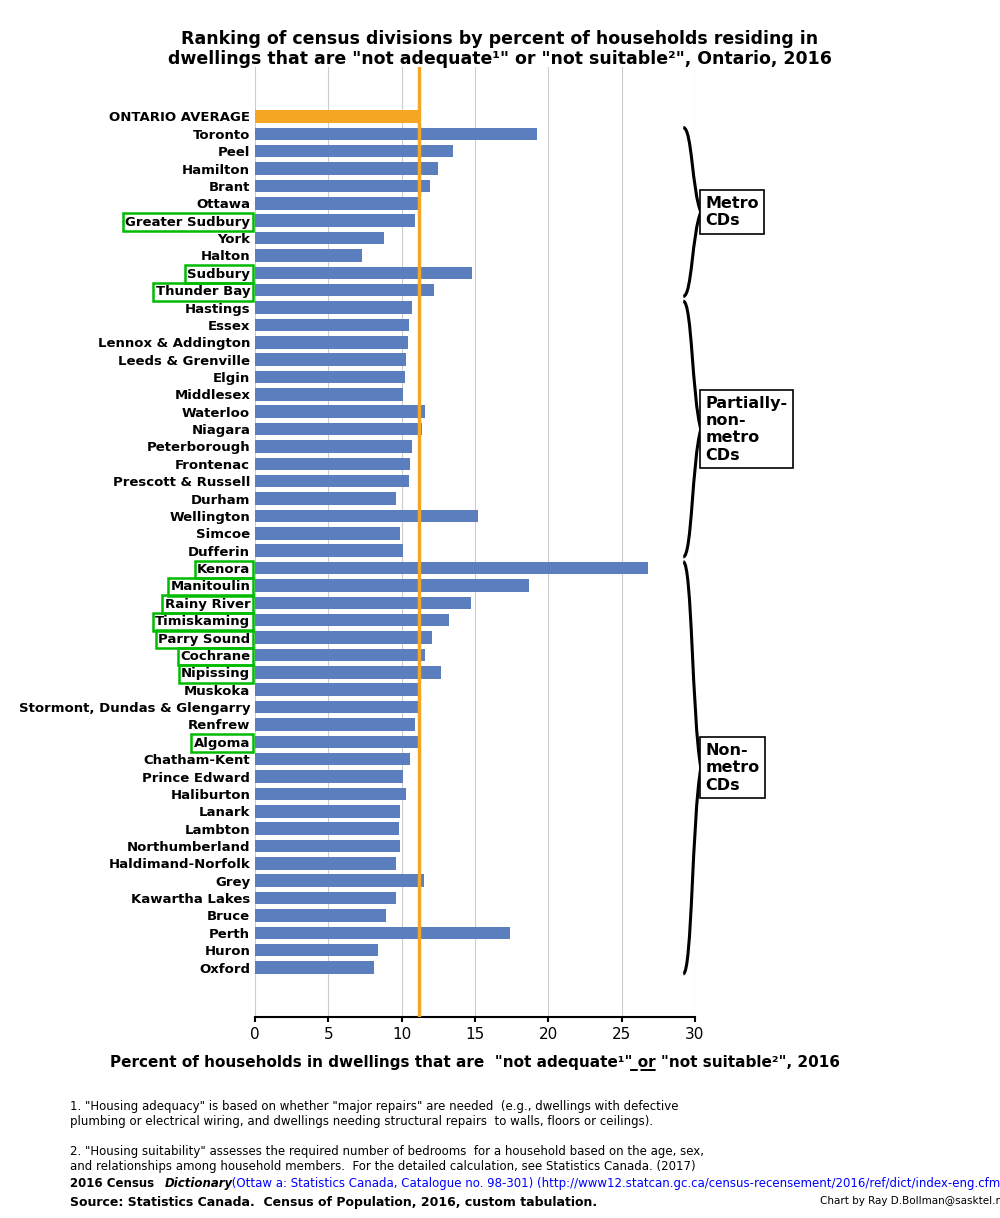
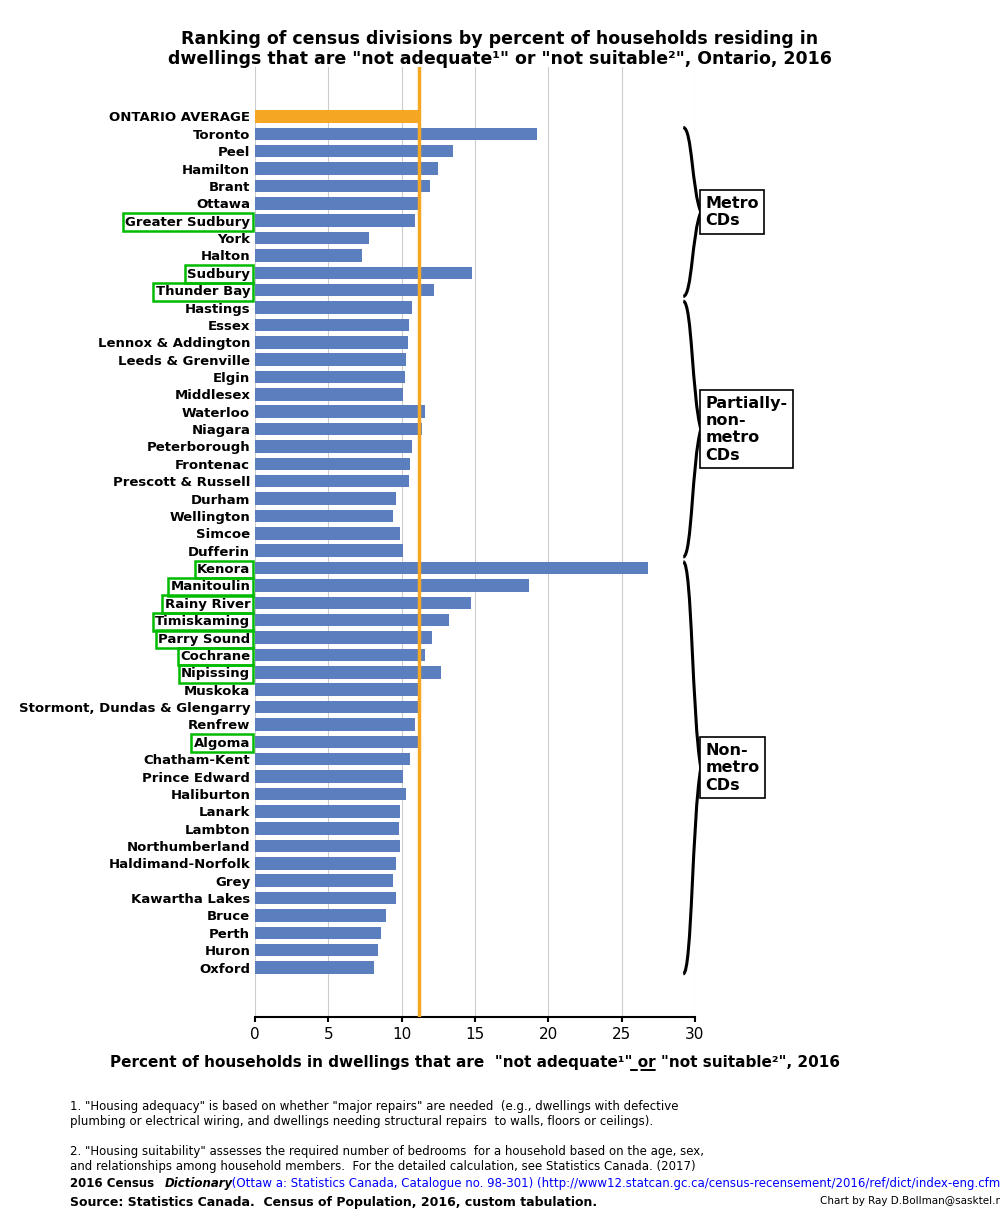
York: 8.8 -> 7.8
Wellington: 15.2 -> 9.4
Grey: 11.5 -> 9.4
Perth: 17.4 -> 8.6
